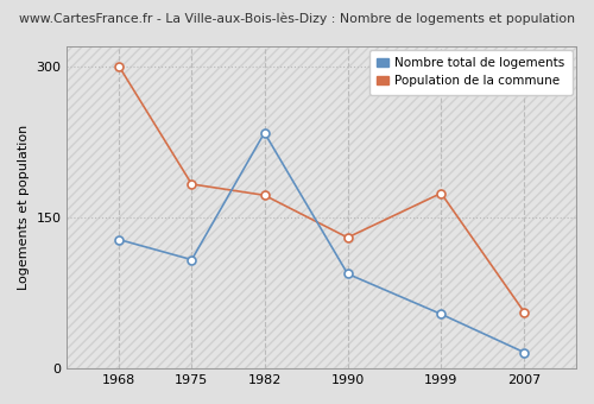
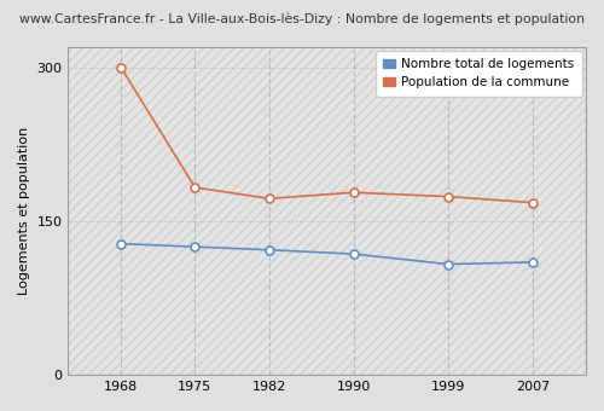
Nombre total de logements/1975: 108 -> 125
Nombre total de logements/1982: 234 -> 122
Nombre total de logements/1990: 94 -> 118
Population de la commune/1990: 130 -> 178
Nombre total de logements/1999: 54 -> 108
Nombre total de logements/2007: 16 -> 110
Population de la commune/2007: 56 -> 168
